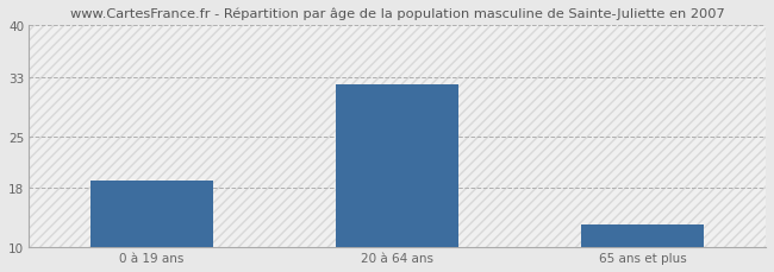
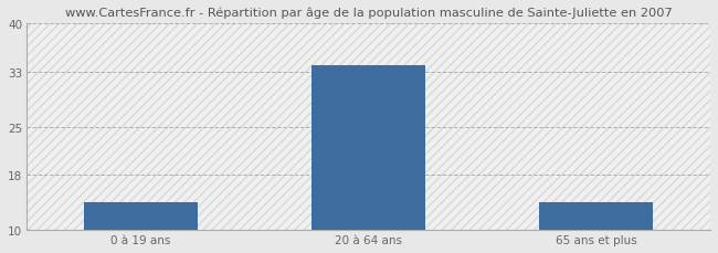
0 à 19 ans: 19 -> 14
20 à 64 ans: 32 -> 34
65 ans et plus: 13 -> 14
